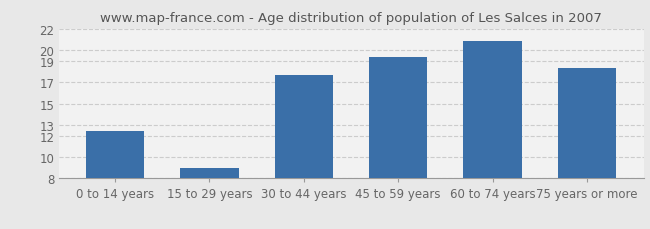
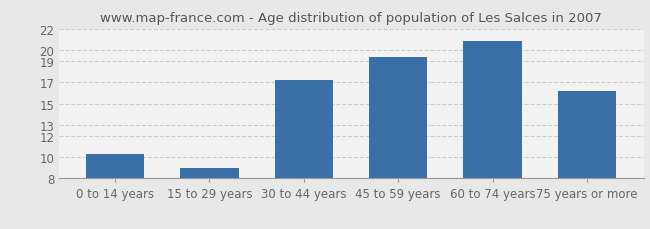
0 to 14 years: 12.4 -> 10.3
30 to 44 years: 17.7 -> 17.2
75 years or more: 18.3 -> 16.2
